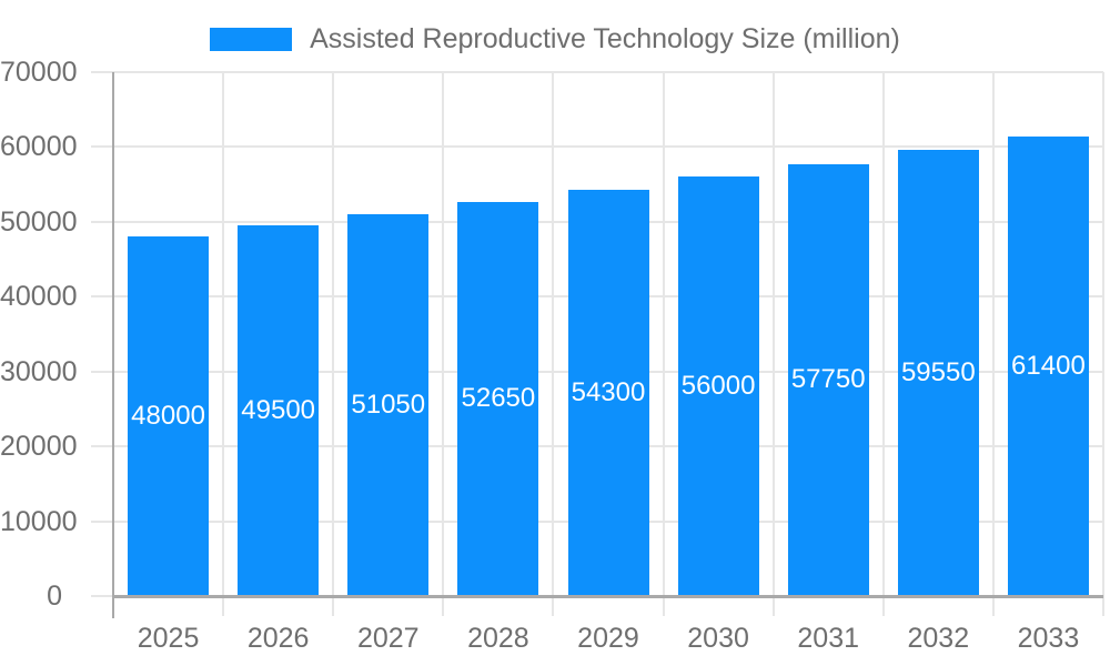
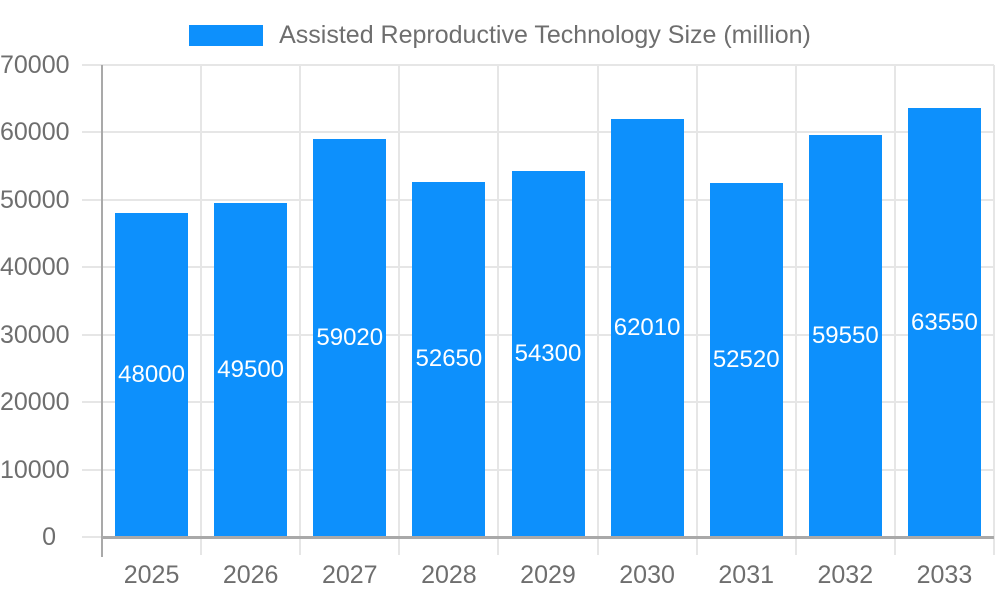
2027: 51050 -> 59020
2030: 56000 -> 62010
2031: 57750 -> 52520
2033: 61400 -> 63550
